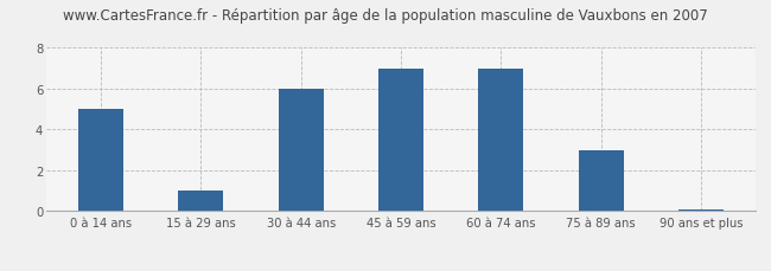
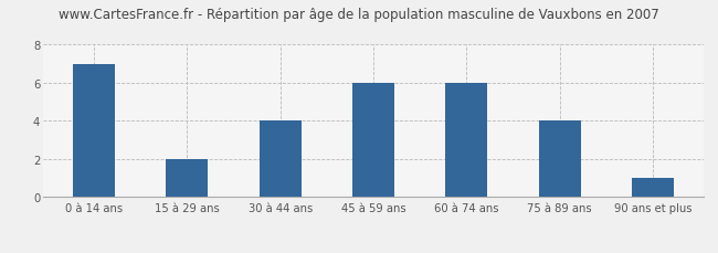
0 à 14 ans: 5.0 -> 7.0
15 à 29 ans: 1.0 -> 2.0
30 à 44 ans: 6.0 -> 4.0
45 à 59 ans: 7.0 -> 6.0
60 à 74 ans: 7.0 -> 6.0
75 à 89 ans: 3.0 -> 4.0
90 ans et plus: 0.1 -> 1.0
